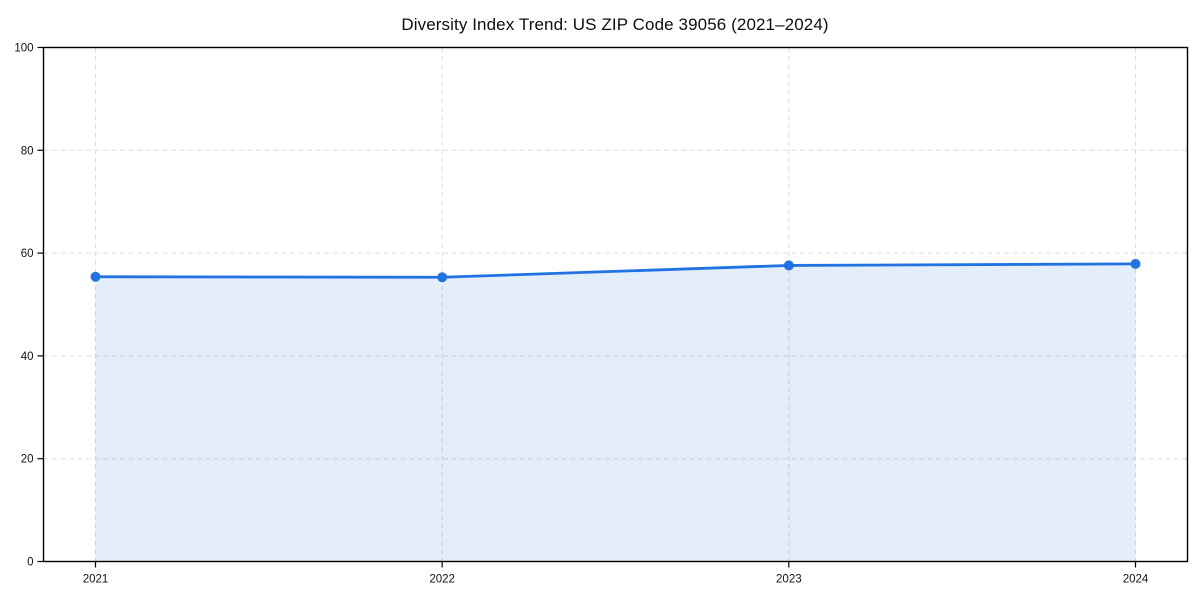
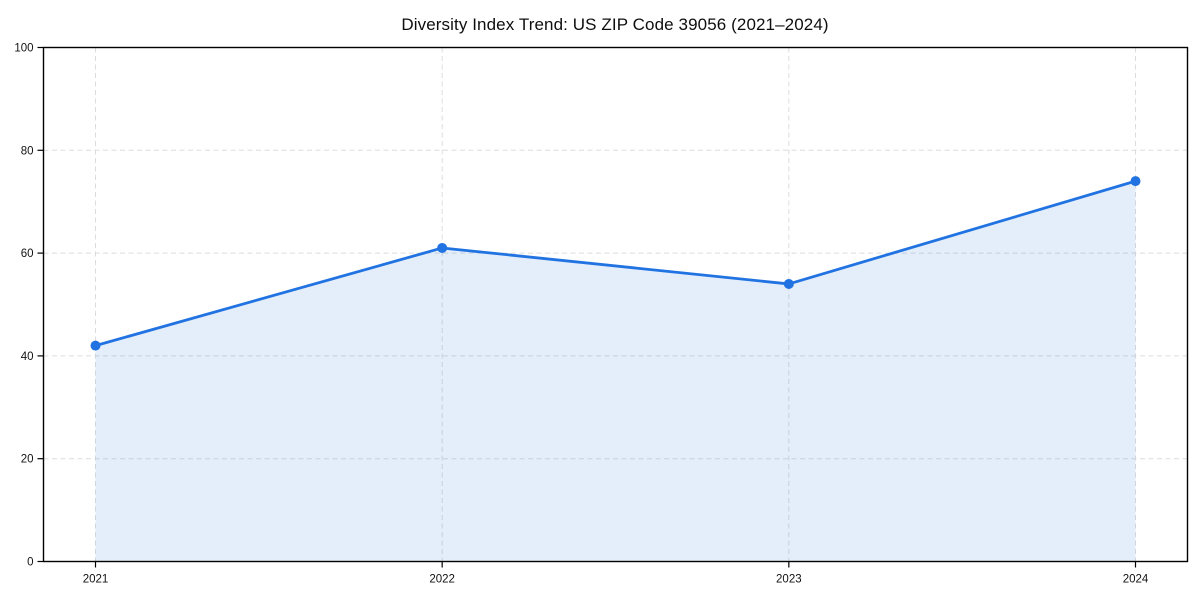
2021: 55 -> 42
2022: 55 -> 61
2023: 58 -> 54
2024: 58 -> 74
